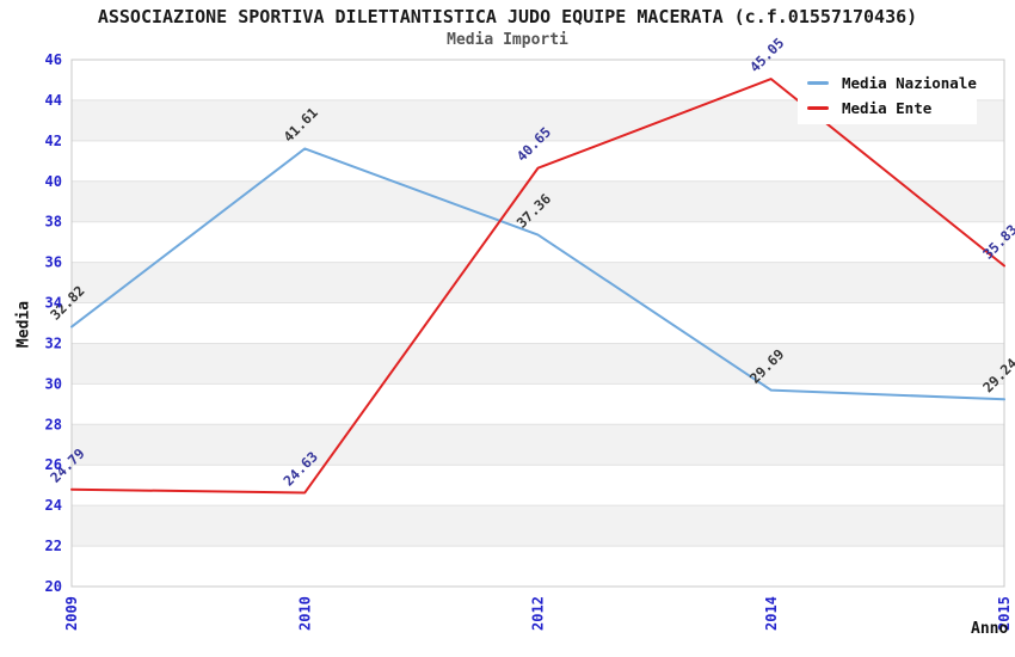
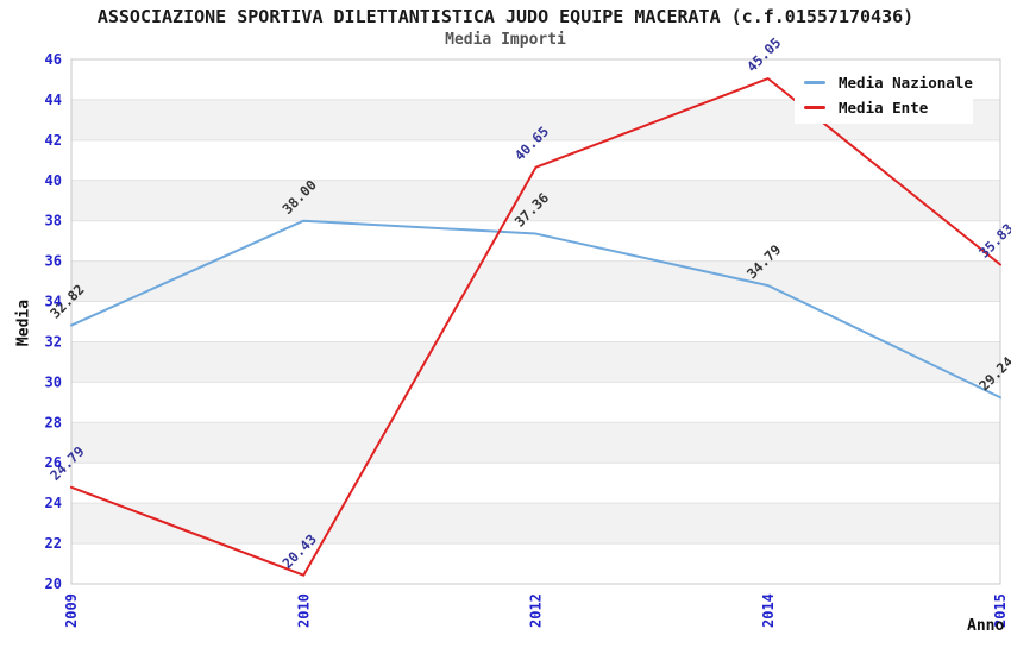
Media Nazionale/2010: 41.61 -> 38.00
Media Ente/2010: 24.63 -> 20.43
Media Nazionale/2014: 29.69 -> 34.79
